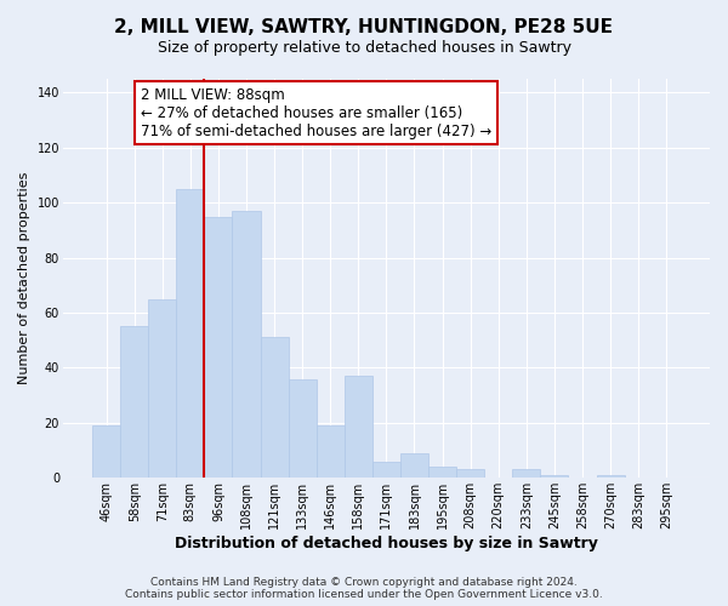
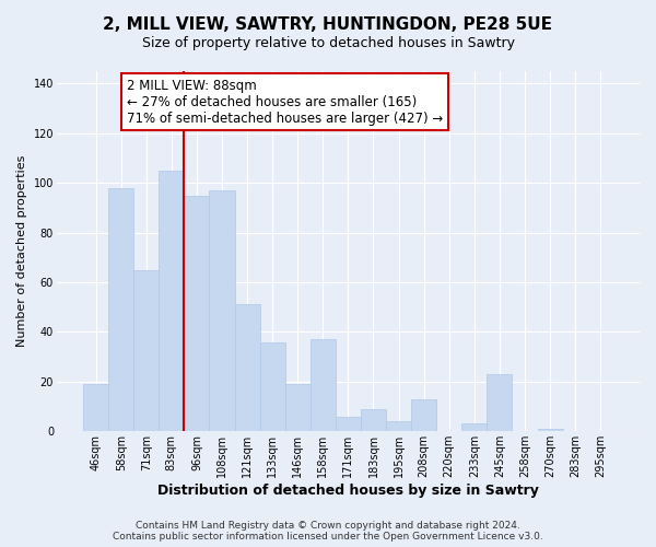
58sqm: 55 -> 98
208sqm: 3 -> 13
245sqm: 1 -> 23
